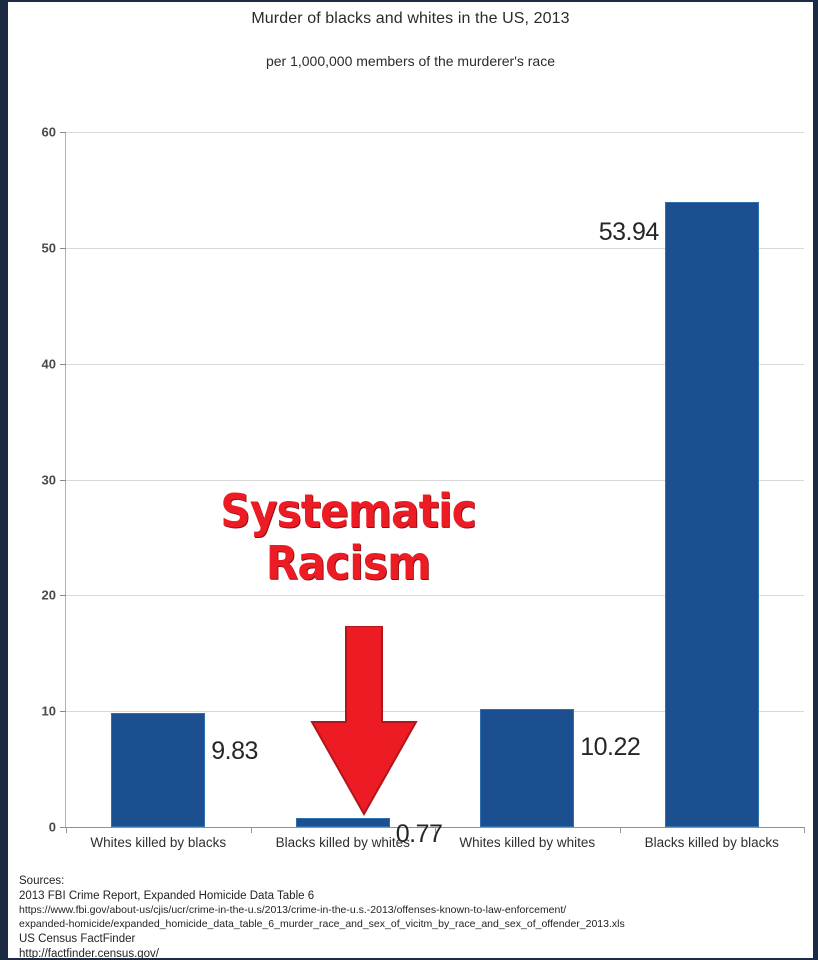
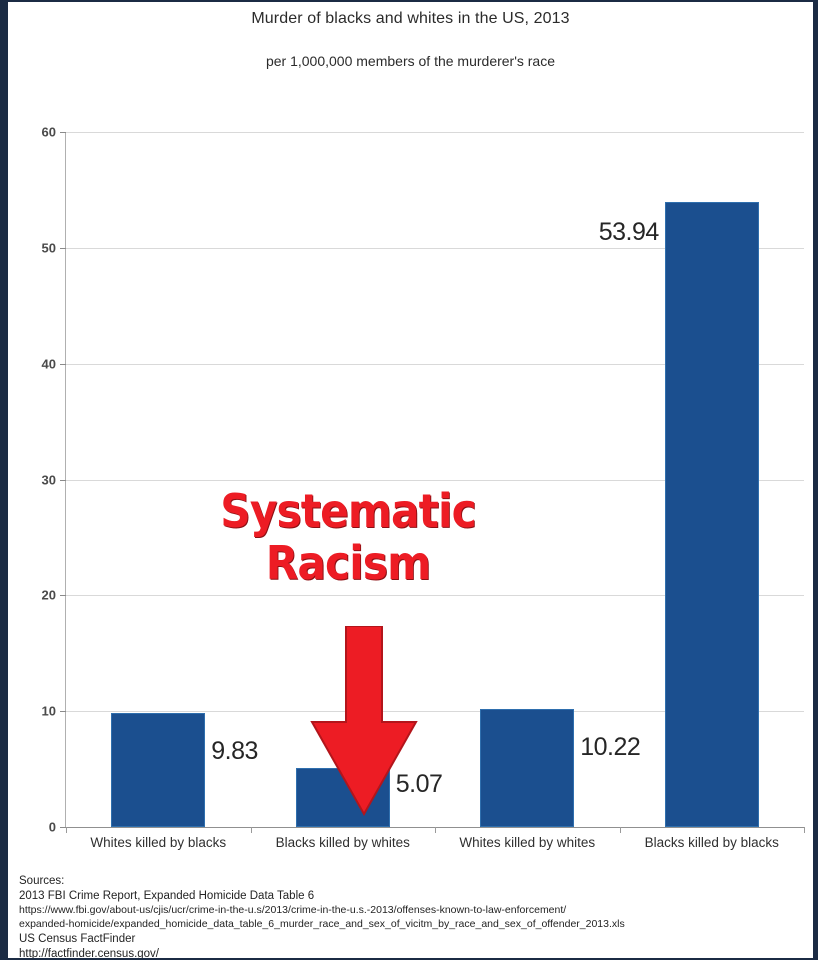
Blacks killed by whites: 0.77 -> 5.07
